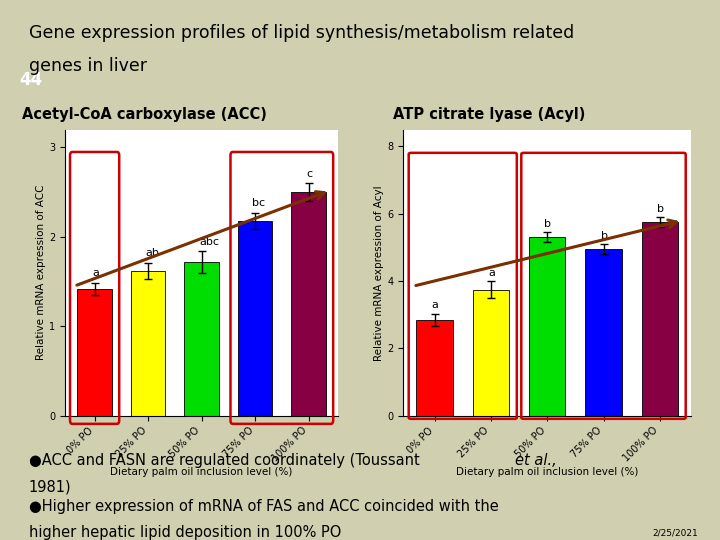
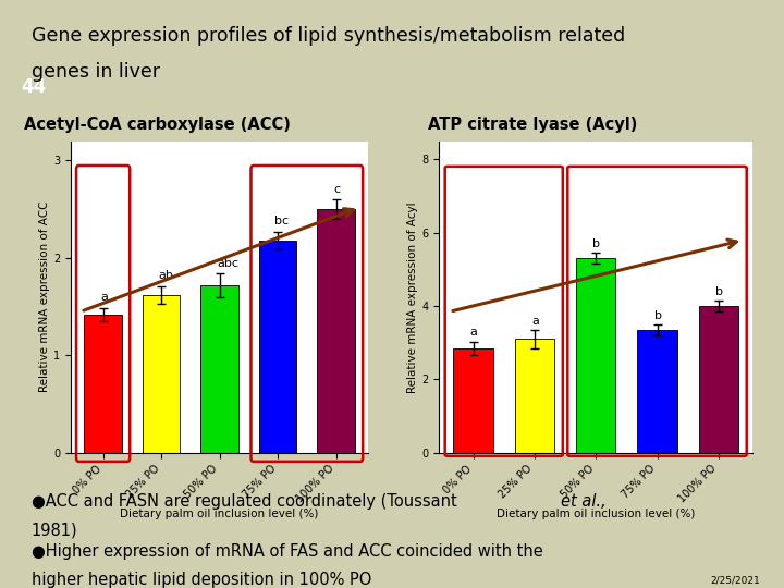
25% PO: 3.75 -> 3.10
75% PO: 4.95 -> 3.35
100% PO: 5.75 -> 4.00
